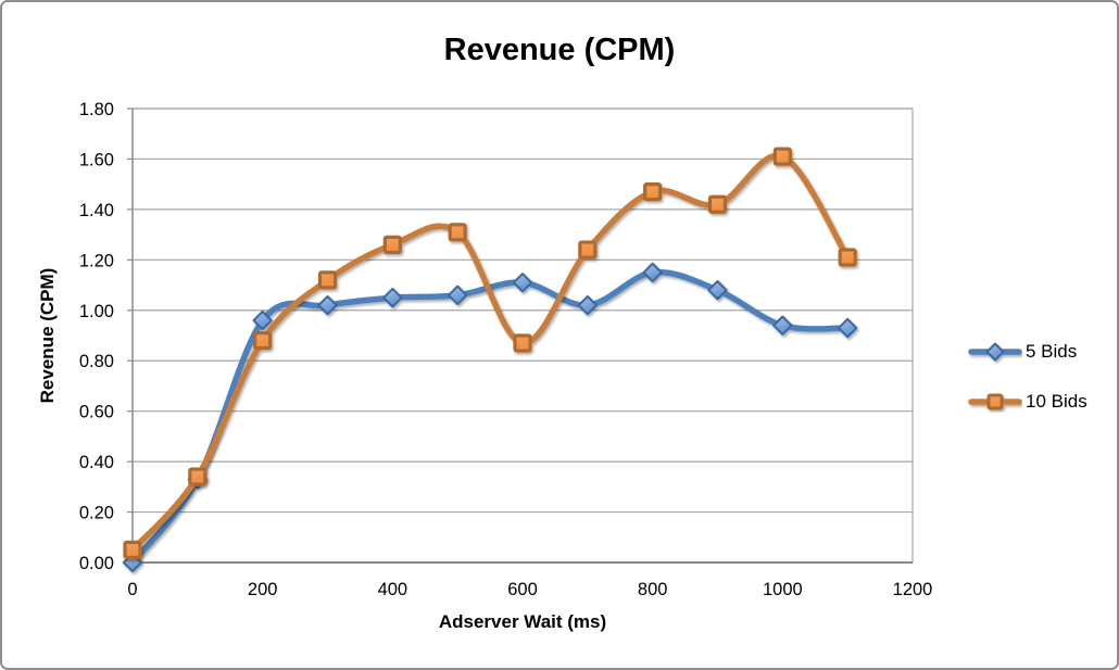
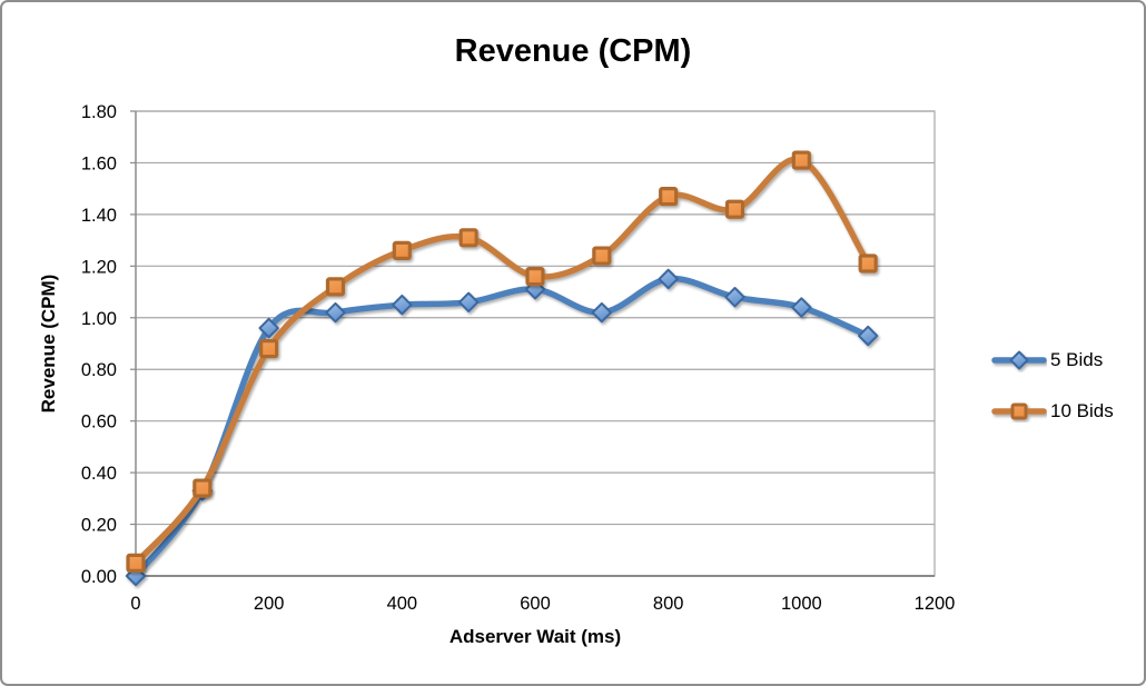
10 Bids/600: 0.87 -> 1.16
5 Bids/1000: 0.94 -> 1.04
